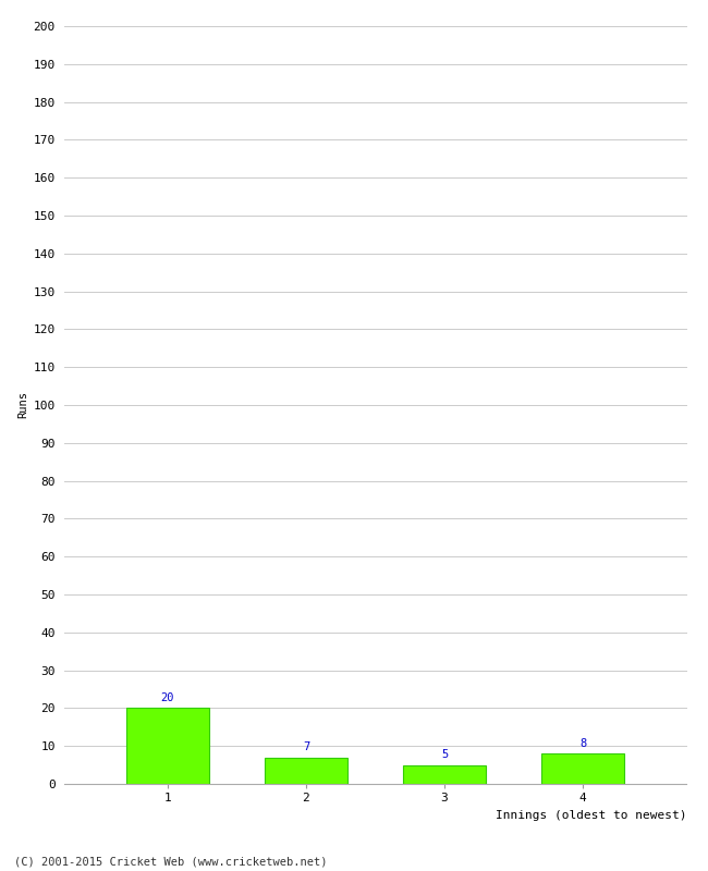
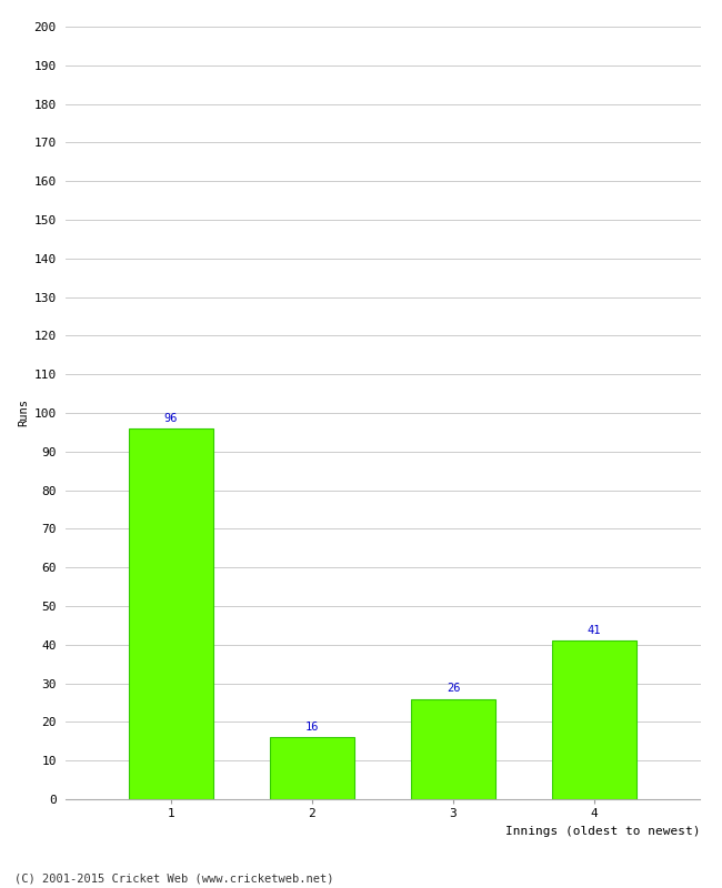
1: 20 -> 96
2: 7 -> 16
3: 5 -> 26
4: 8 -> 41
